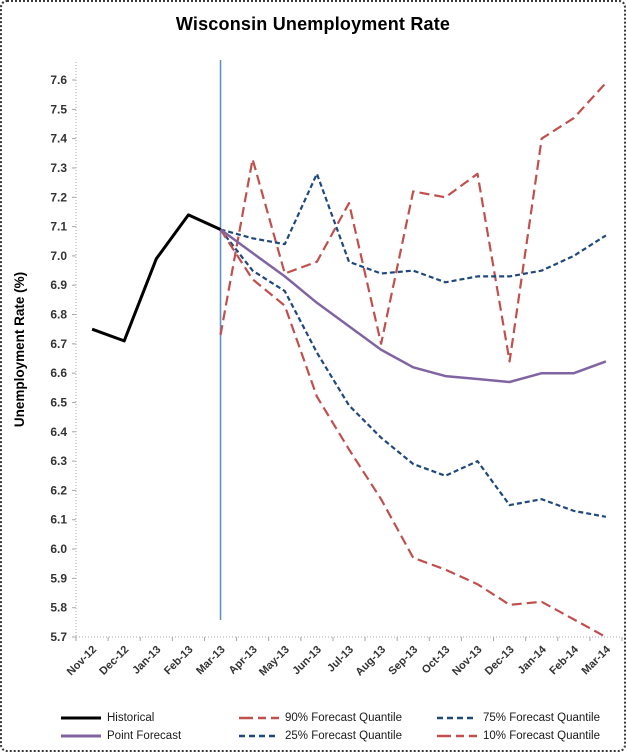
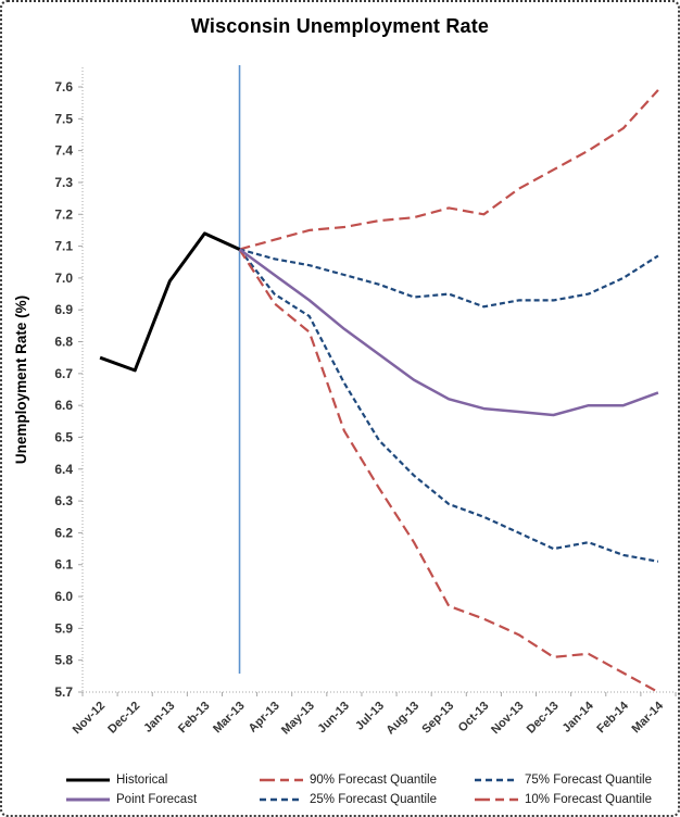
90% Forecast Quantile/Mar-13: 6.73 -> 7.09
90% Forecast Quantile/Apr-13: 7.33 -> 7.12
90% Forecast Quantile/May-13: 6.94 -> 7.15
90% Forecast Quantile/Jun-13: 6.98 -> 7.16
75% Forecast Quantile/Jun-13: 7.28 -> 7.01
90% Forecast Quantile/Aug-13: 6.70 -> 7.19
25% Forecast Quantile/Nov-13: 6.30 -> 6.20
90% Forecast Quantile/Dec-13: 6.64 -> 7.34
